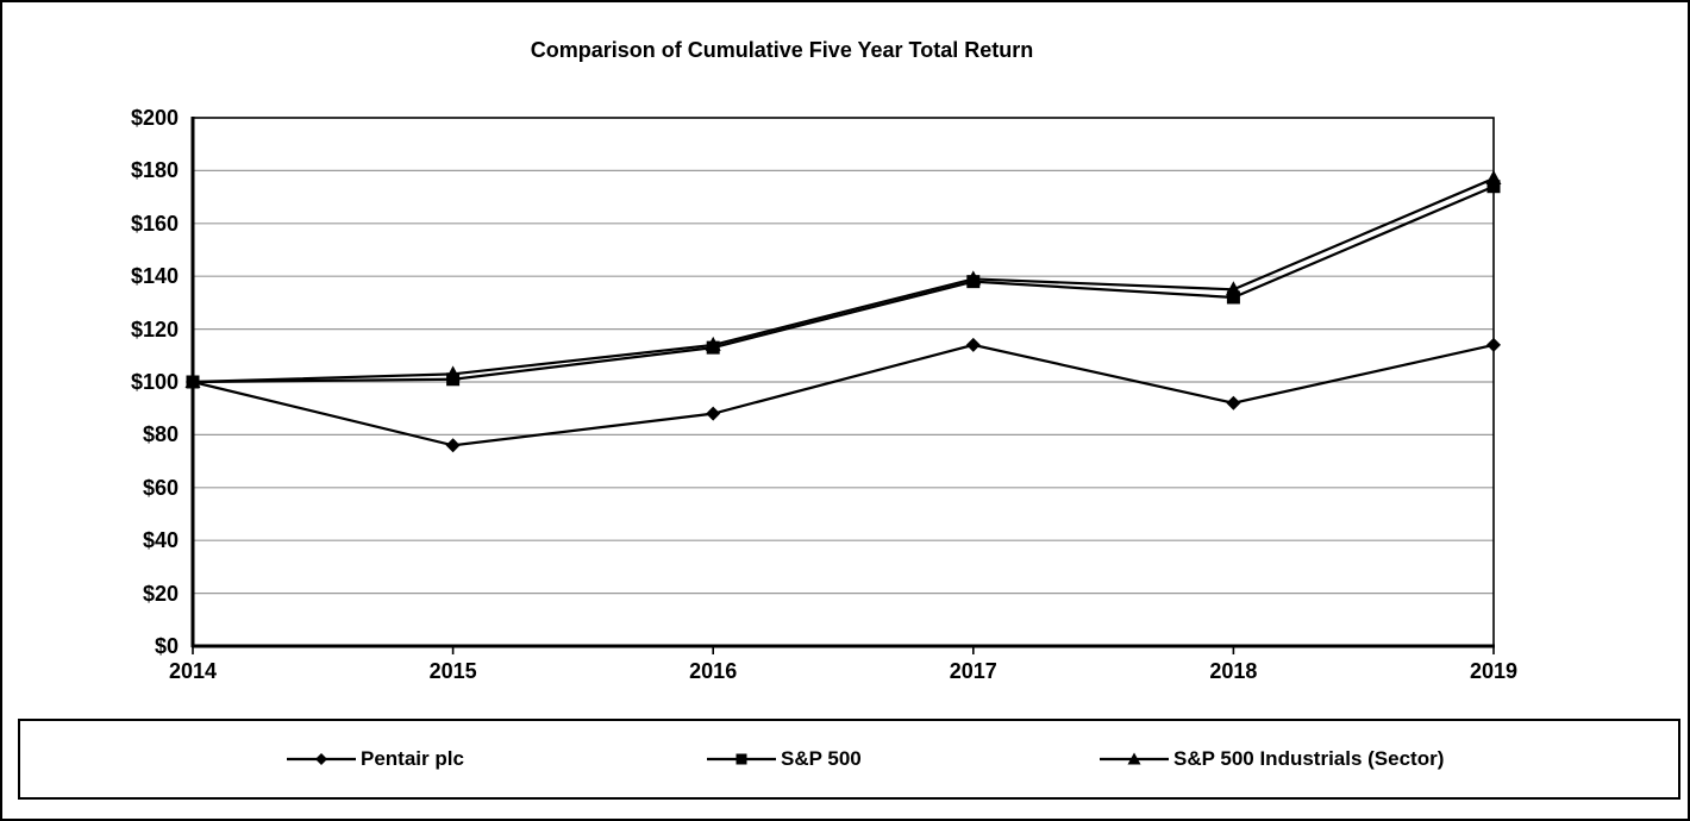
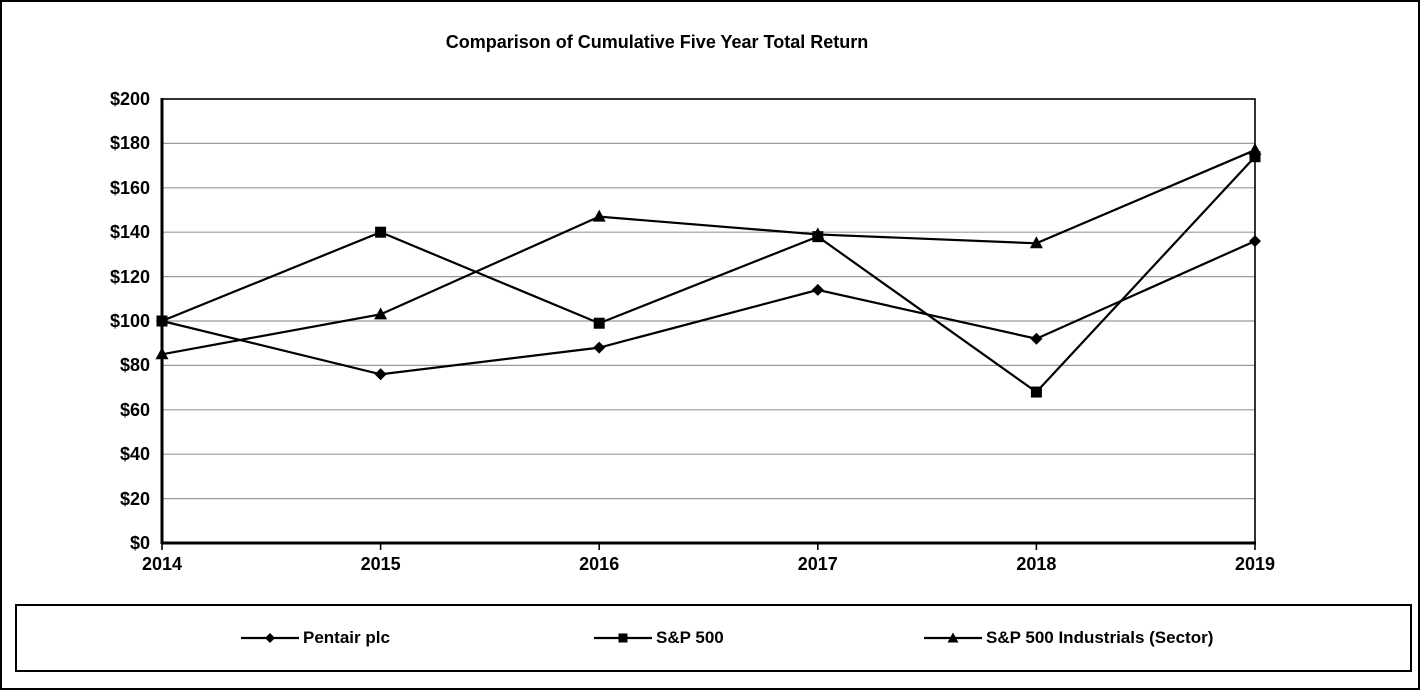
S&P 500 Industrials (Sector)/2014: $100 -> $85
S&P 500/2015: $101 -> $140
S&P 500/2016: $113 -> $99
S&P 500 Industrials (Sector)/2016: $114 -> $147
S&P 500/2018: $132 -> $68
Pentair plc/2019: $114 -> $136
